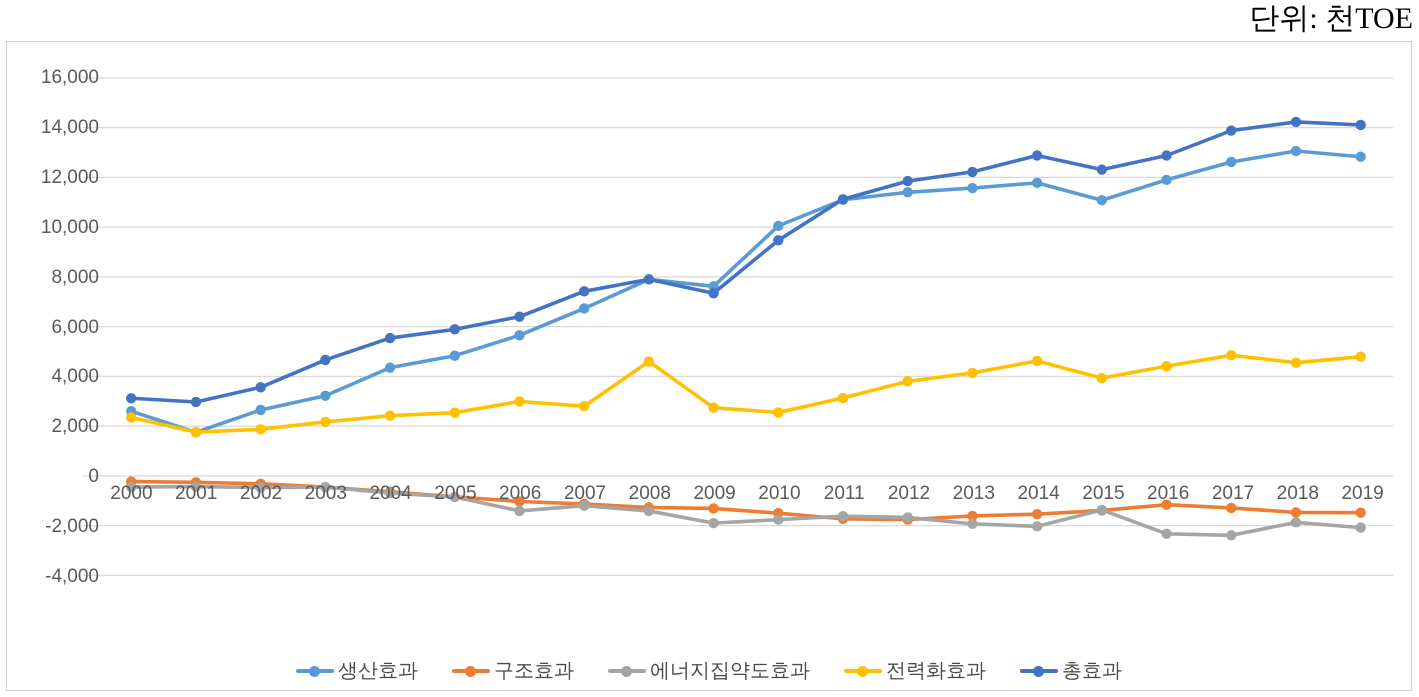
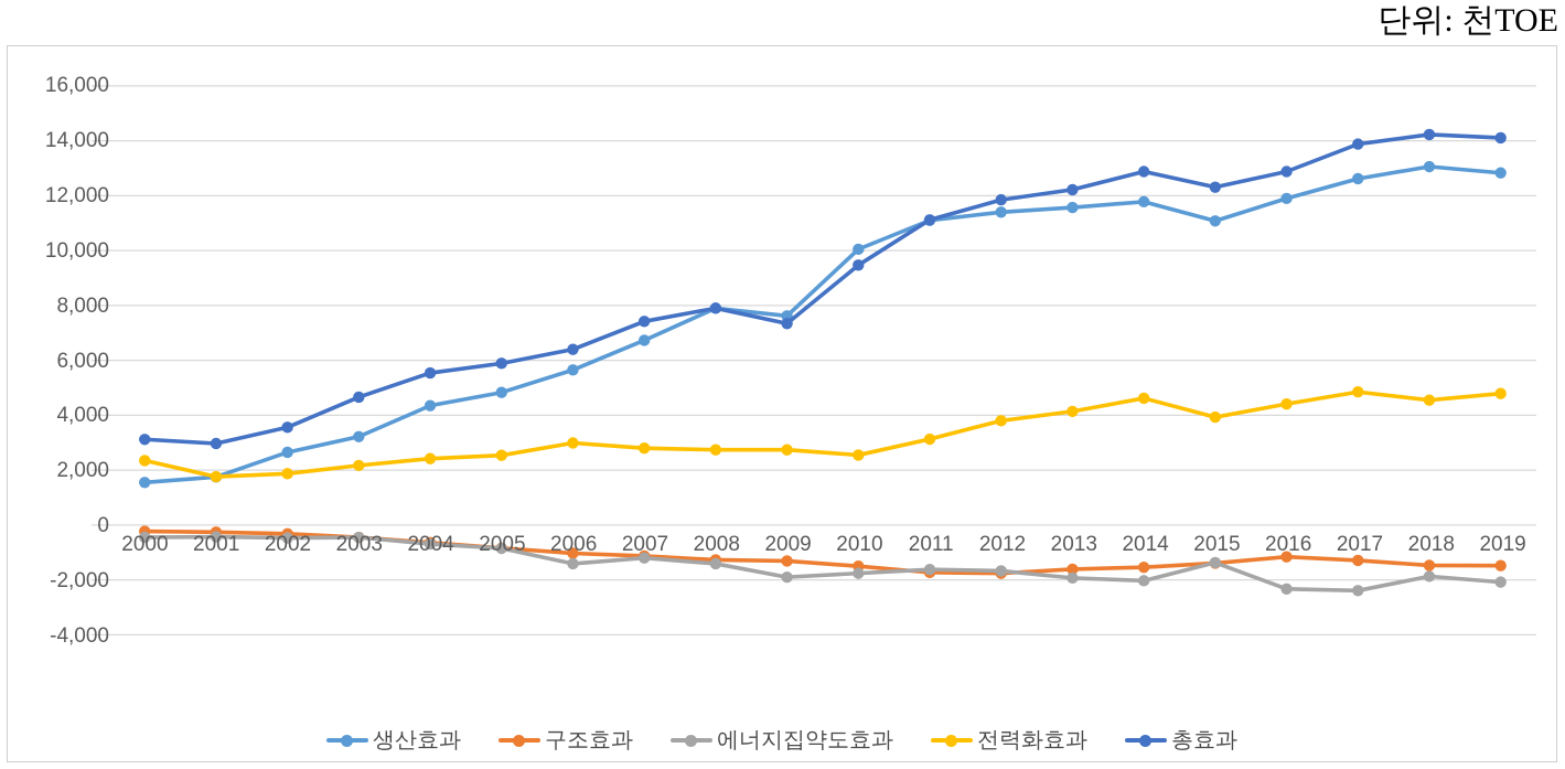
생산효과/2000: 2600 -> 1600
전력화효과/2008: 4600 -> 2700
